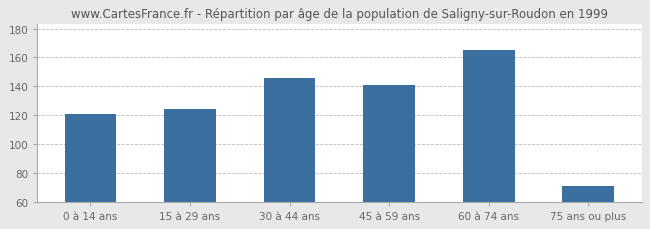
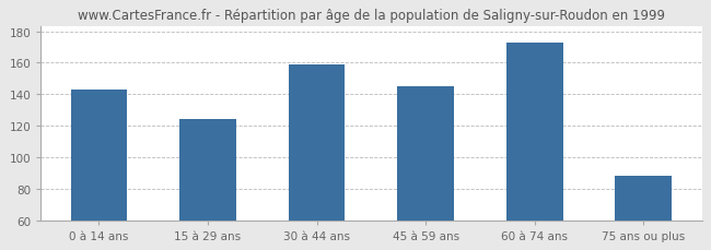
0 à 14 ans: 121 -> 143
30 à 44 ans: 146 -> 159
45 à 59 ans: 141 -> 145
60 à 74 ans: 165 -> 173
75 ans ou plus: 71 -> 88
